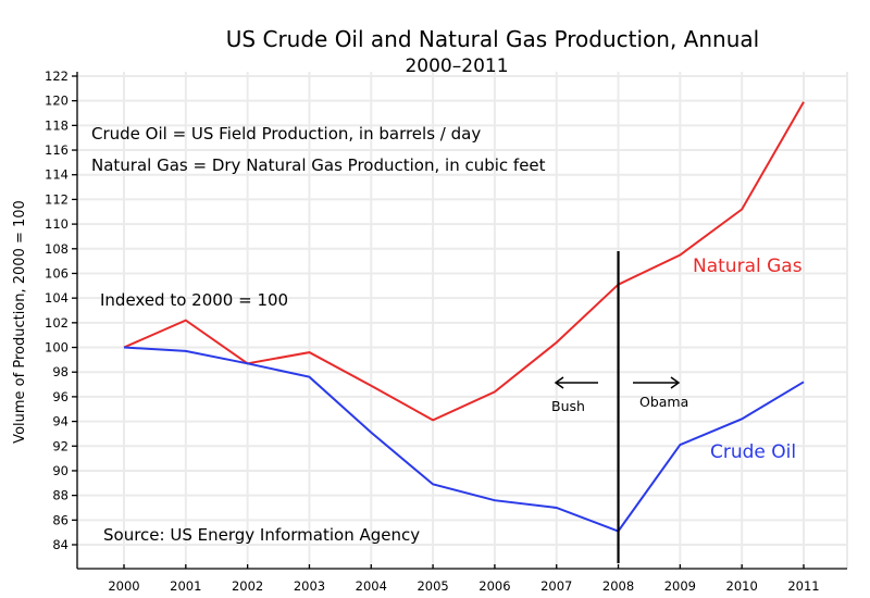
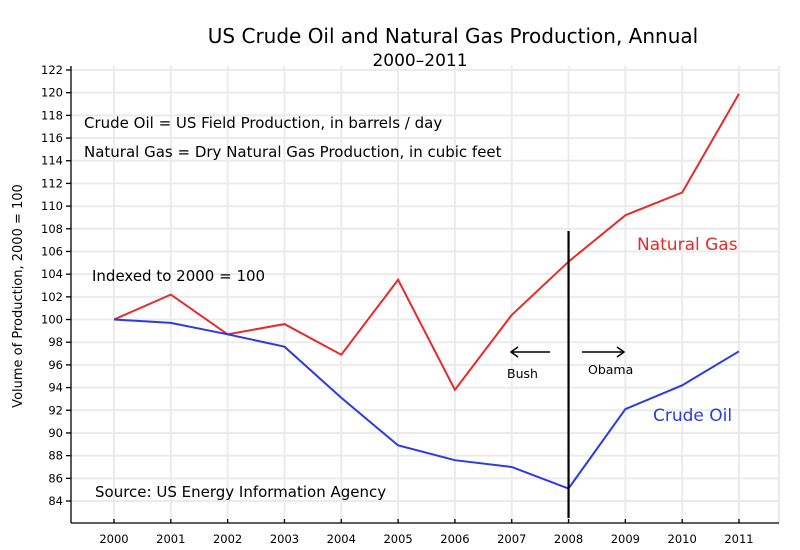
Natural Gas/2005: 94.1 -> 103.5
Natural Gas/2006: 96.4 -> 93.8
Natural Gas/2009: 107.5 -> 109.2
